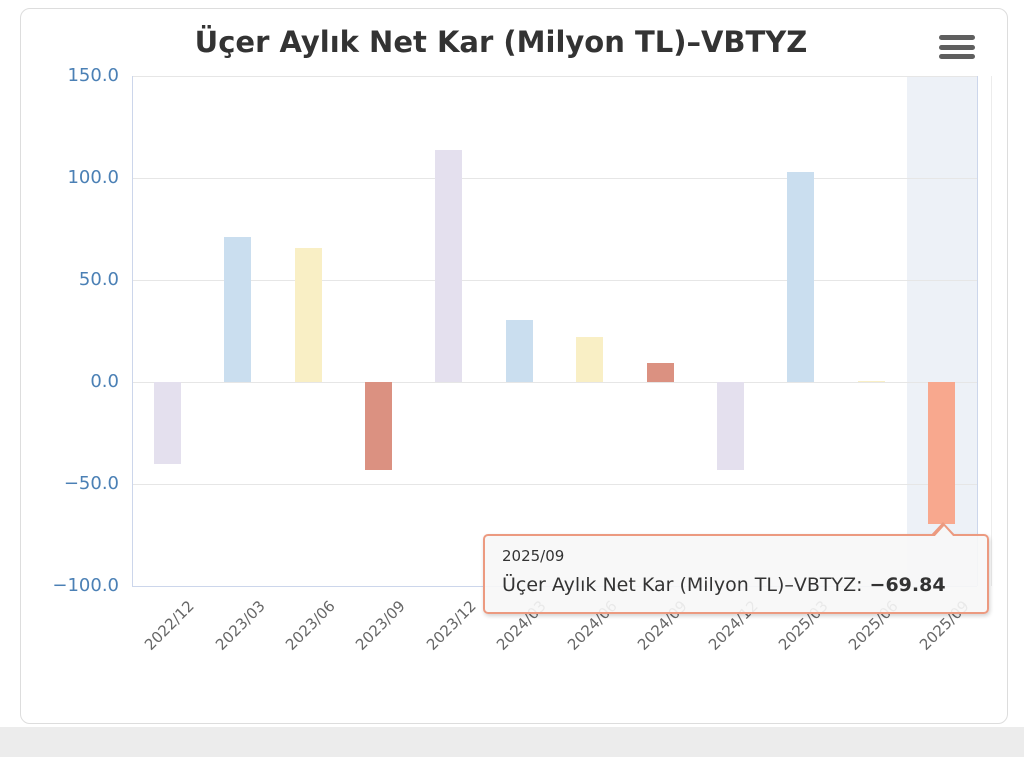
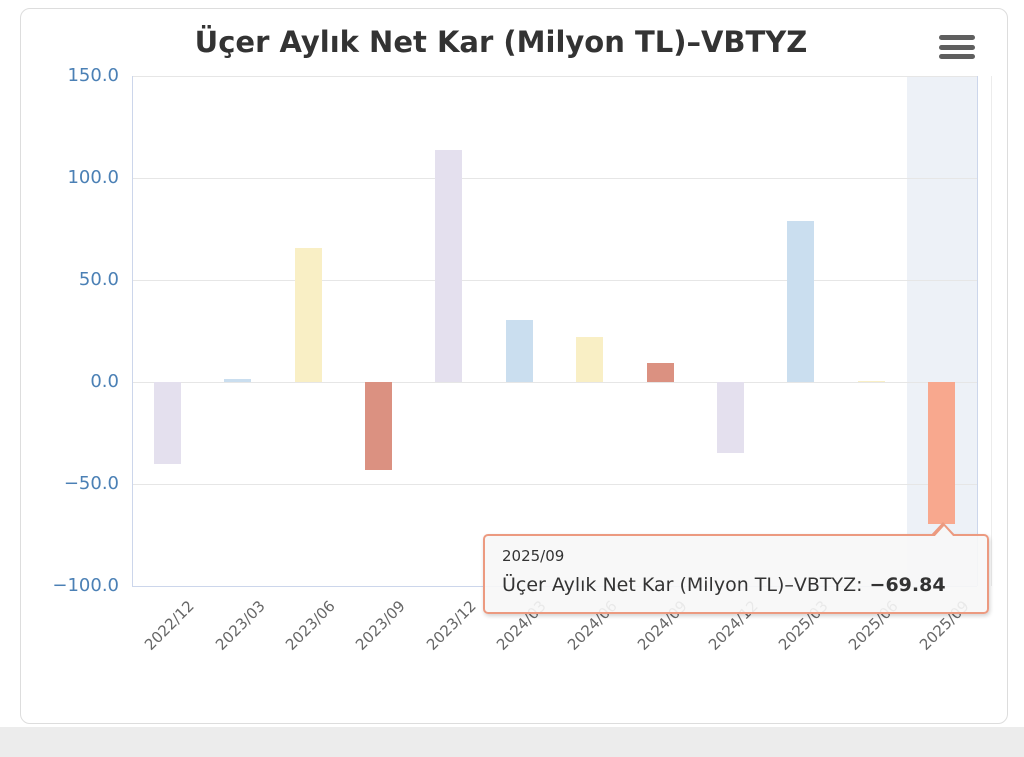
2023/03: 71 -> 2
2024/12: -43 -> -35
2025/03: 103 -> 79
